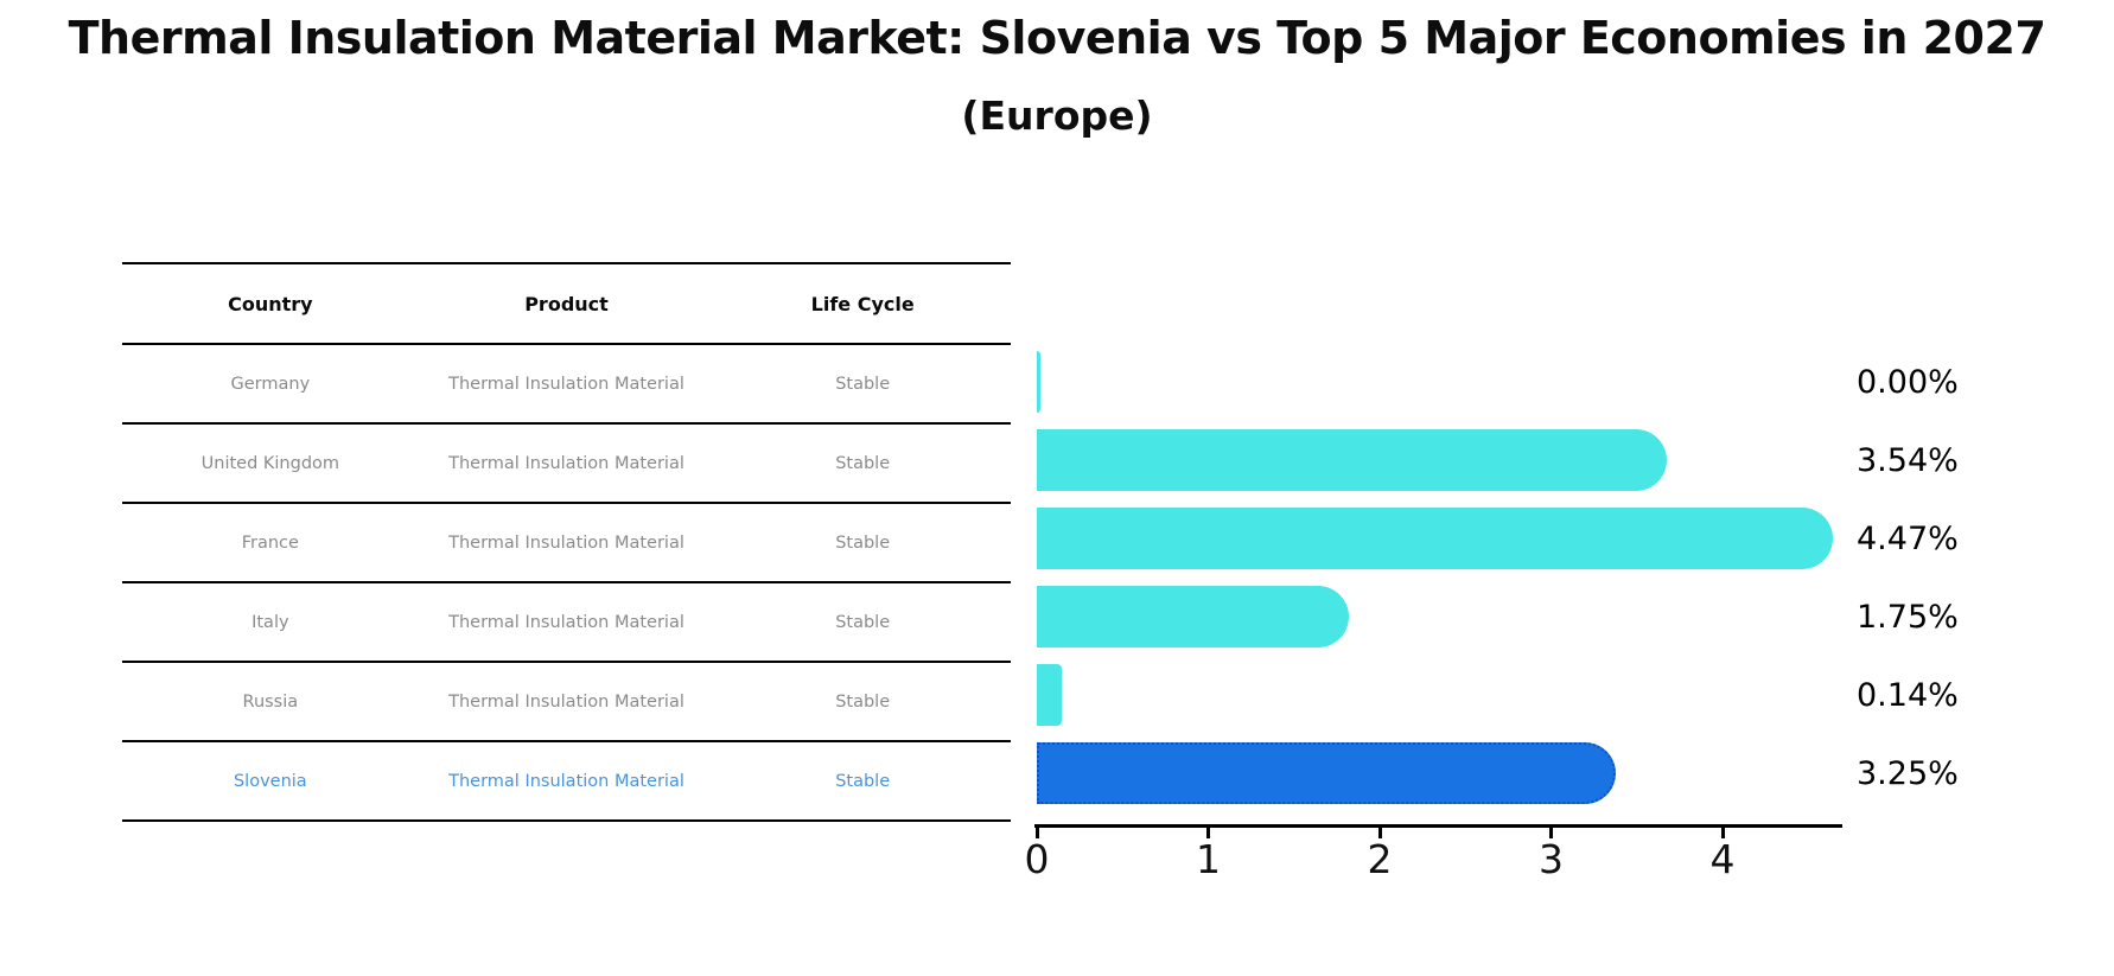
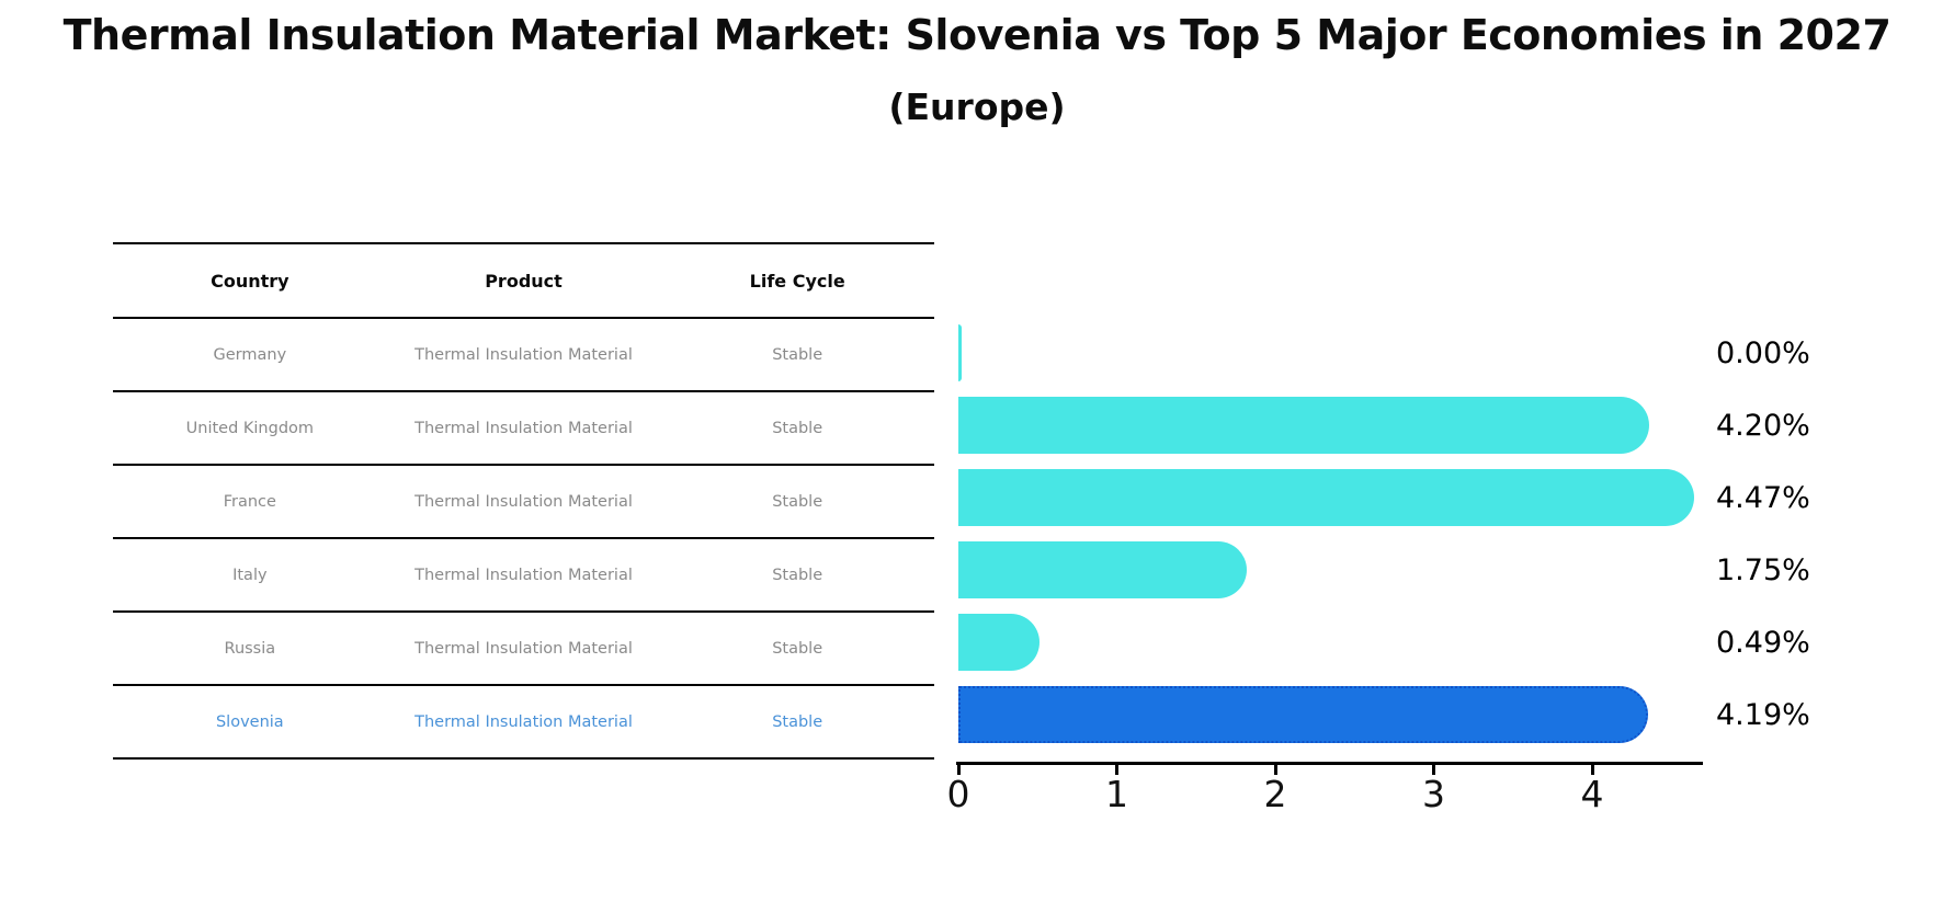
United Kingdom: 3.54% -> 4.20%
Russia: 0.14% -> 0.49%
Slovenia: 3.25% -> 4.19%
